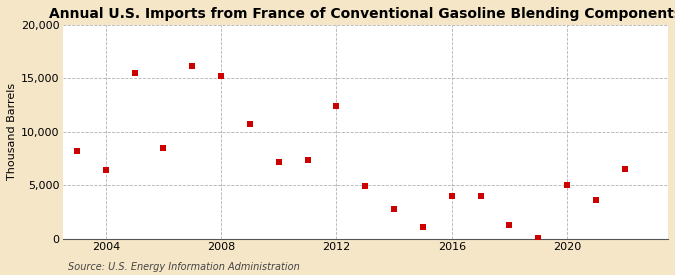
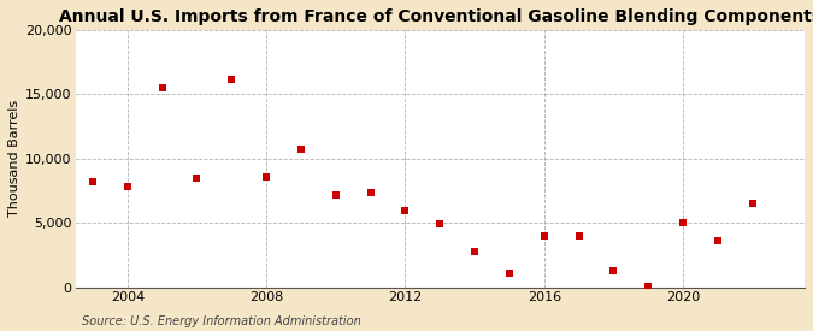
2004: 6,400 -> 7,800
2008: 15,200 -> 8,600
2012: 12,400 -> 6,000
